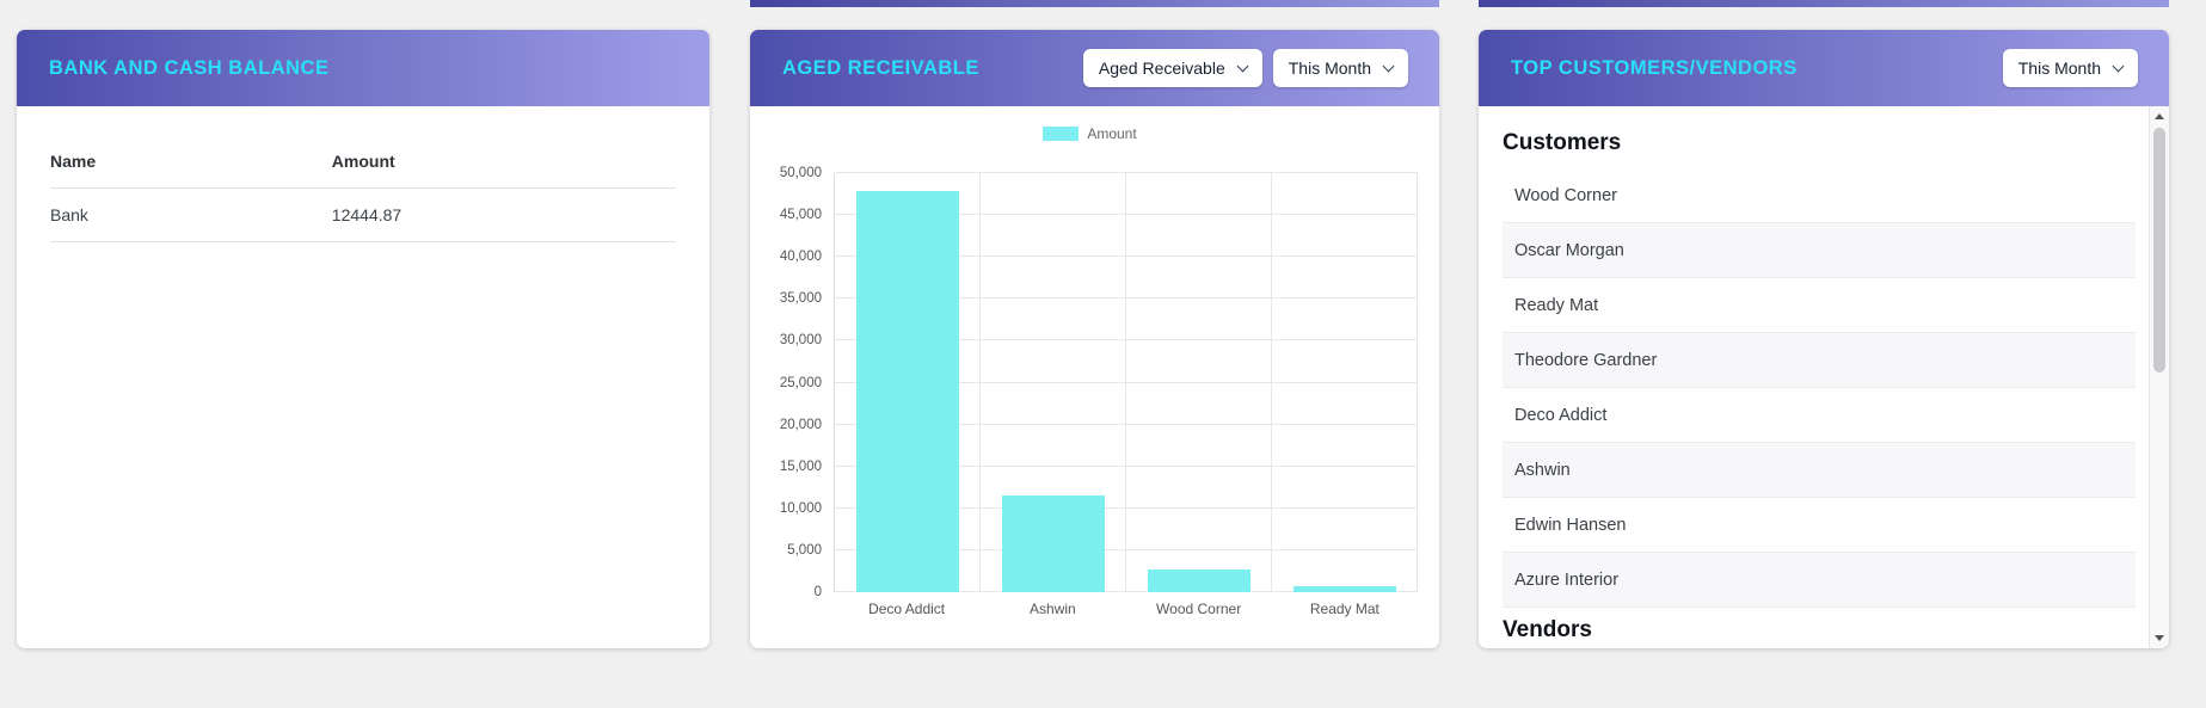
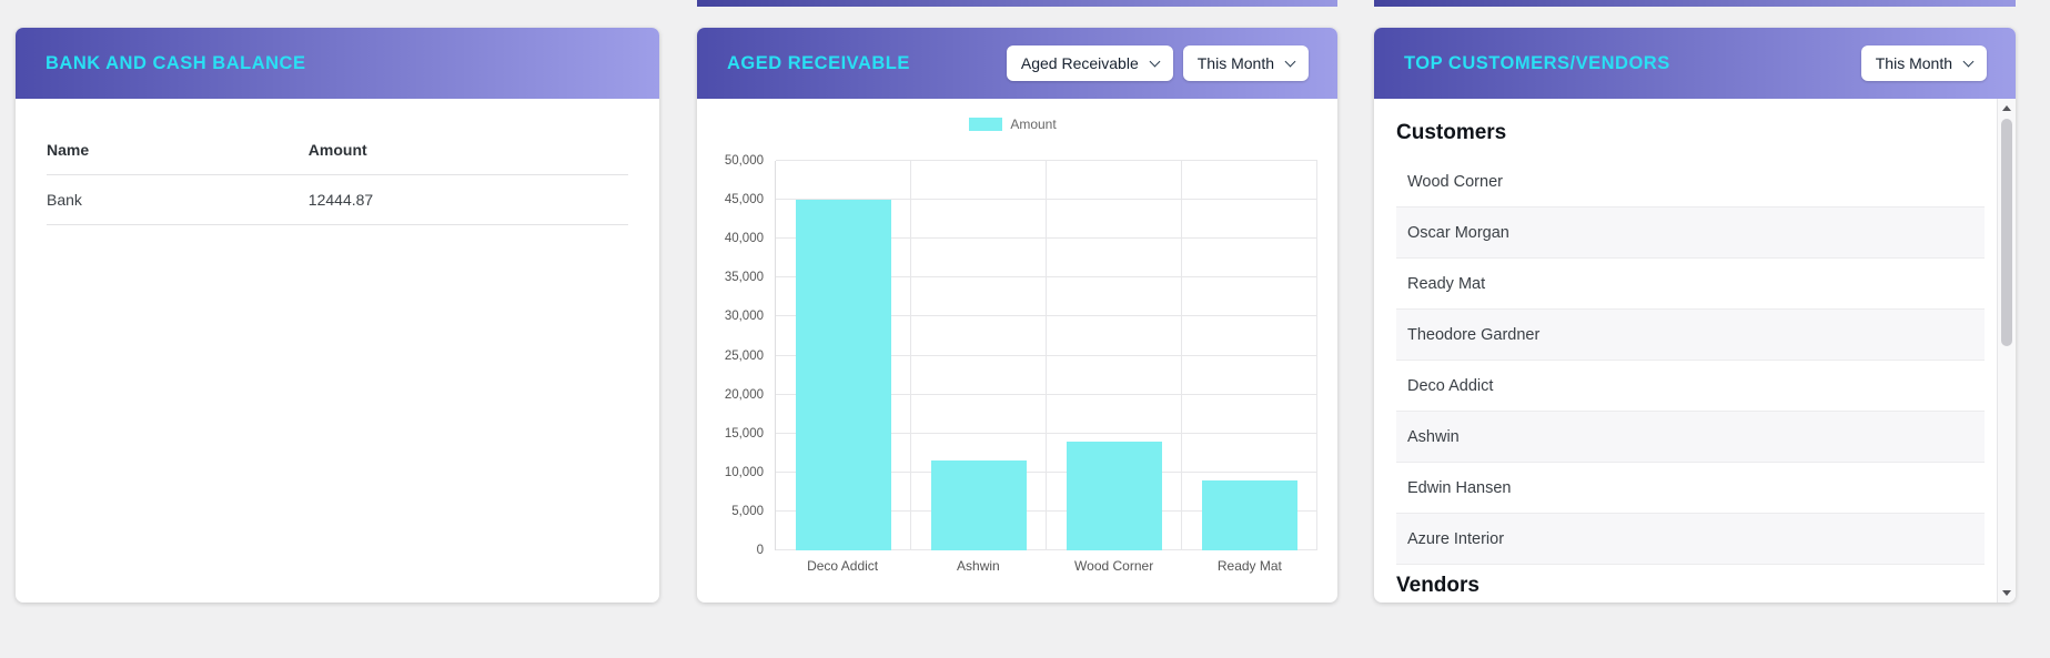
Deco Addict: 48000 -> 45000
Wood Corner: 3000 -> 14000
Ready Mat: 1000 -> 9000
